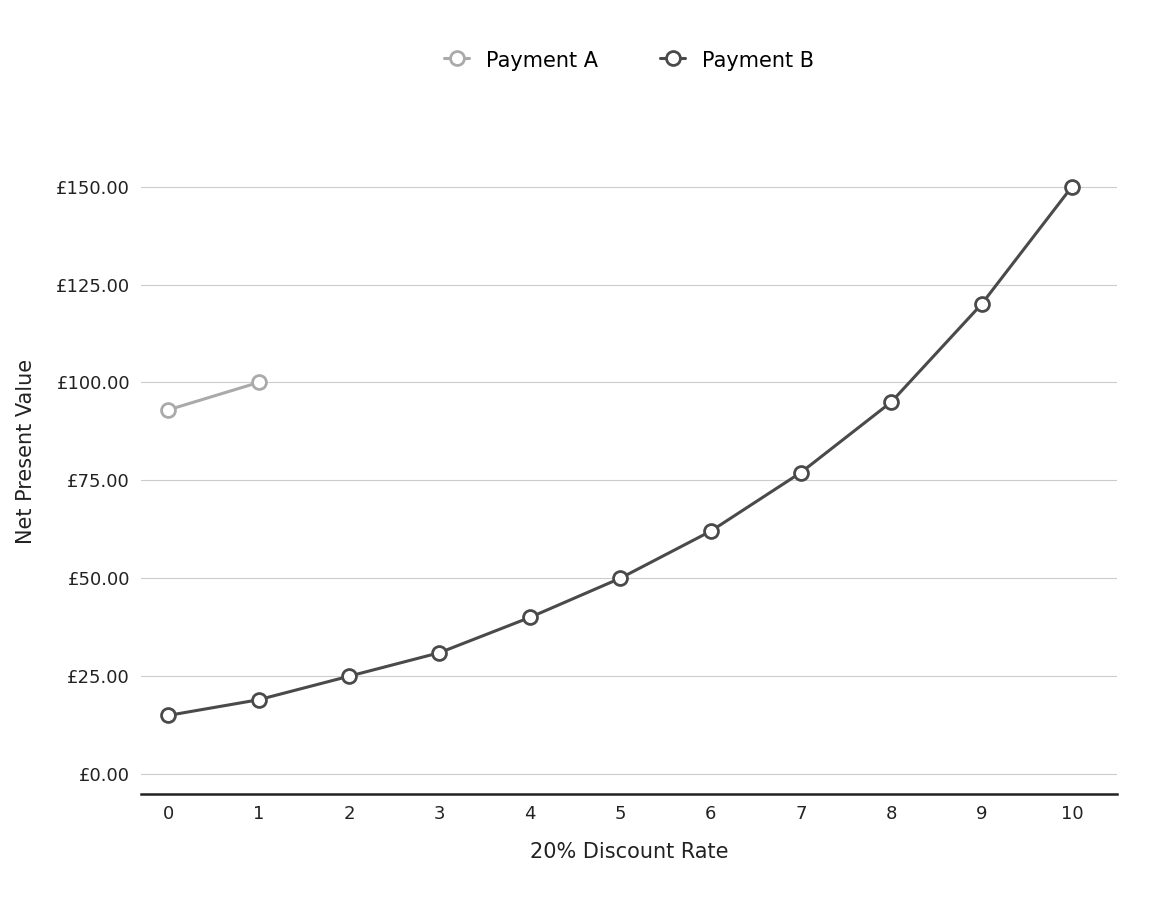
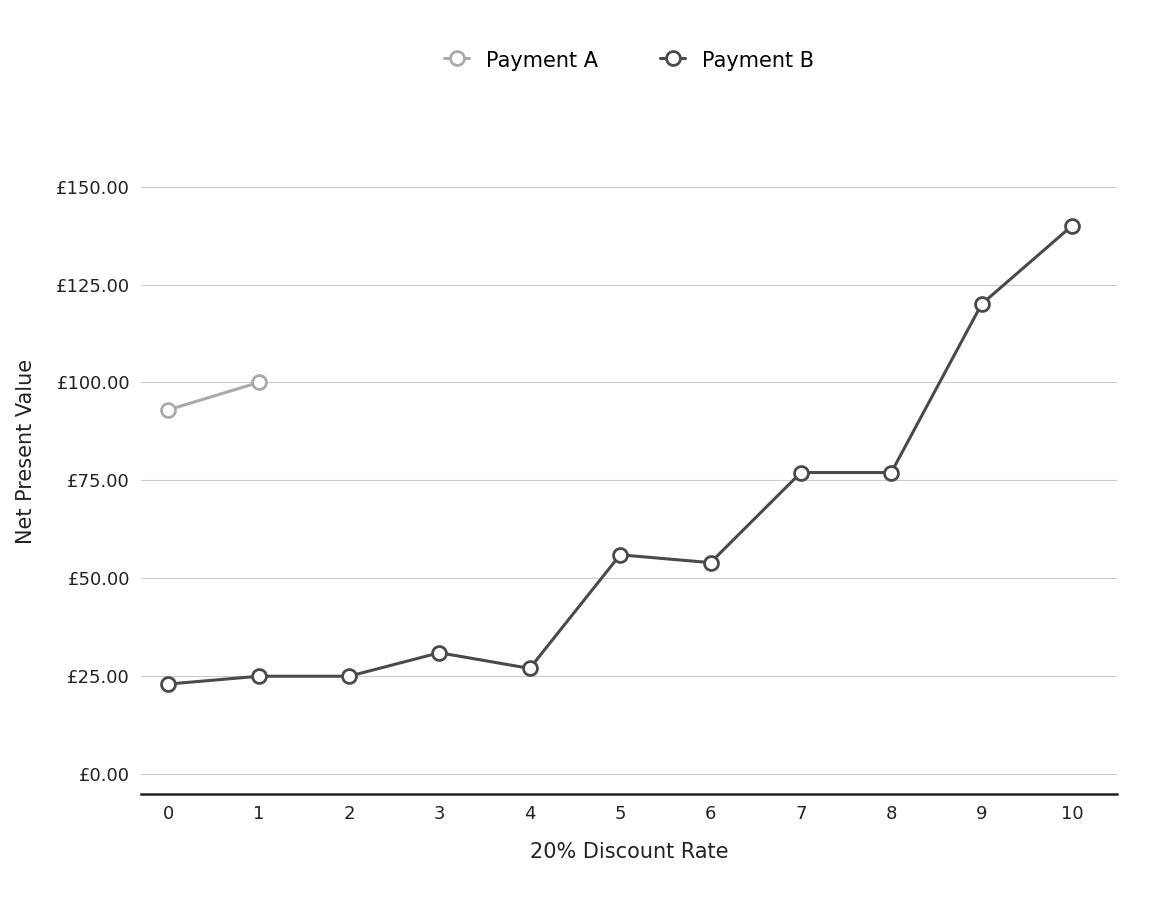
0: £15 -> £23
1: £19 -> £25
4: £40 -> £27
5: £50 -> £56
6: £62 -> £54
8: £95 -> £77
10: £150 -> £140
